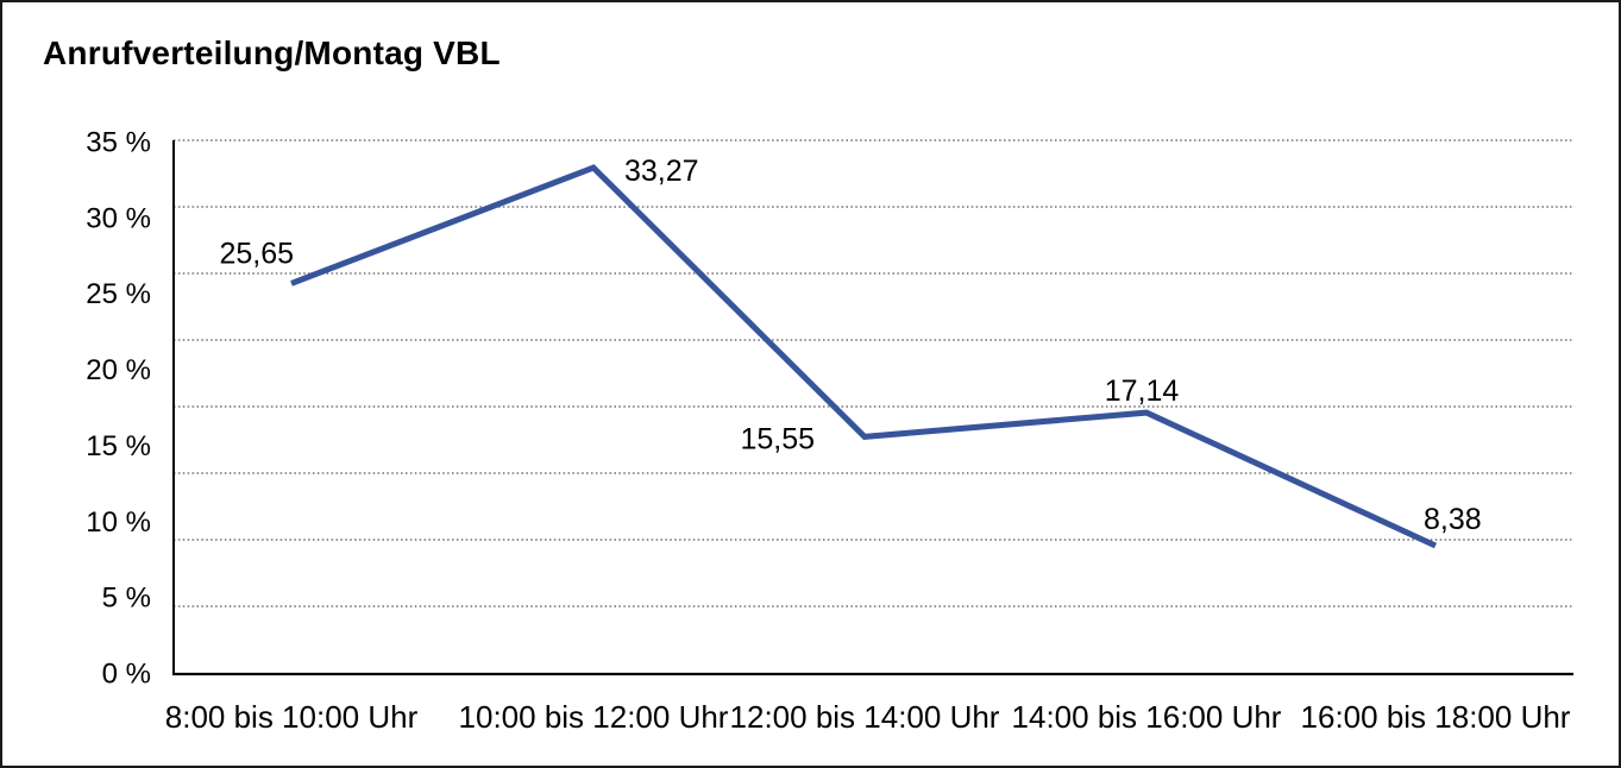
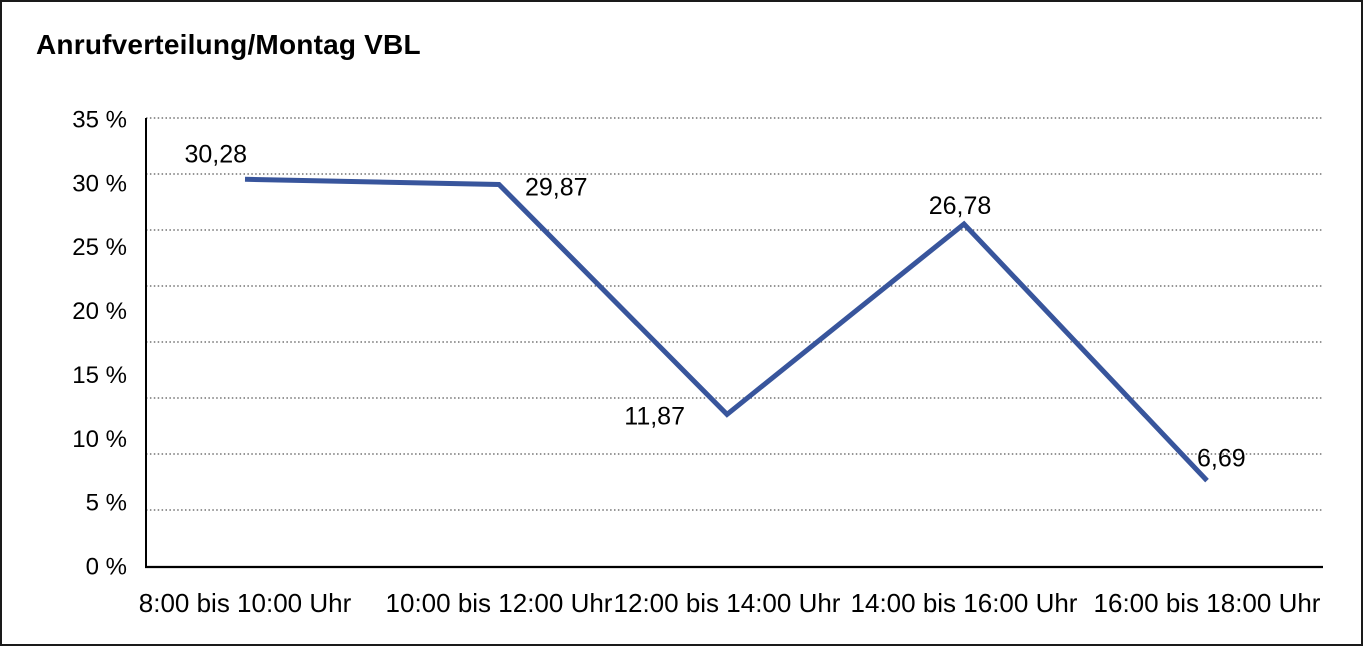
8:00 bis 10:00 Uhr: 25,65 -> 30,28
10:00 bis 12:00 Uhr: 33,27 -> 29,87
12:00 bis 14:00 Uhr: 15,55 -> 11,87
14:00 bis 16:00 Uhr: 17,14 -> 26,78
16:00 bis 18:00 Uhr: 8,38 -> 6,69
